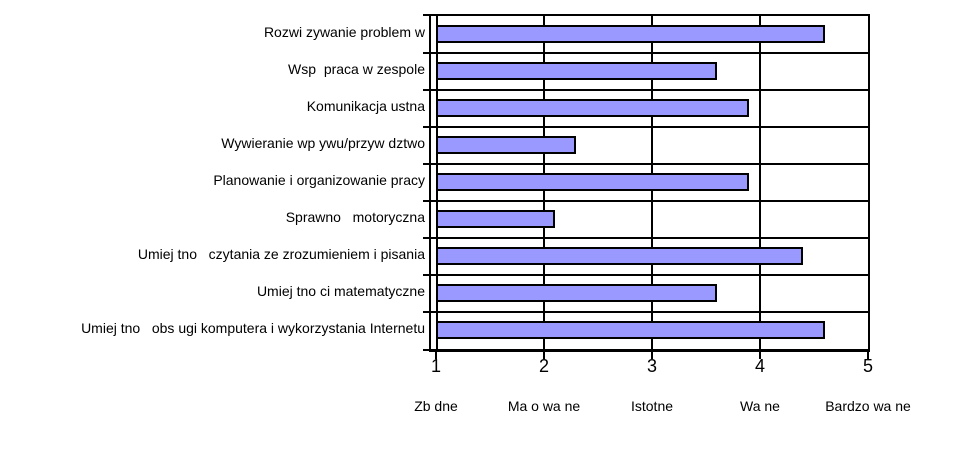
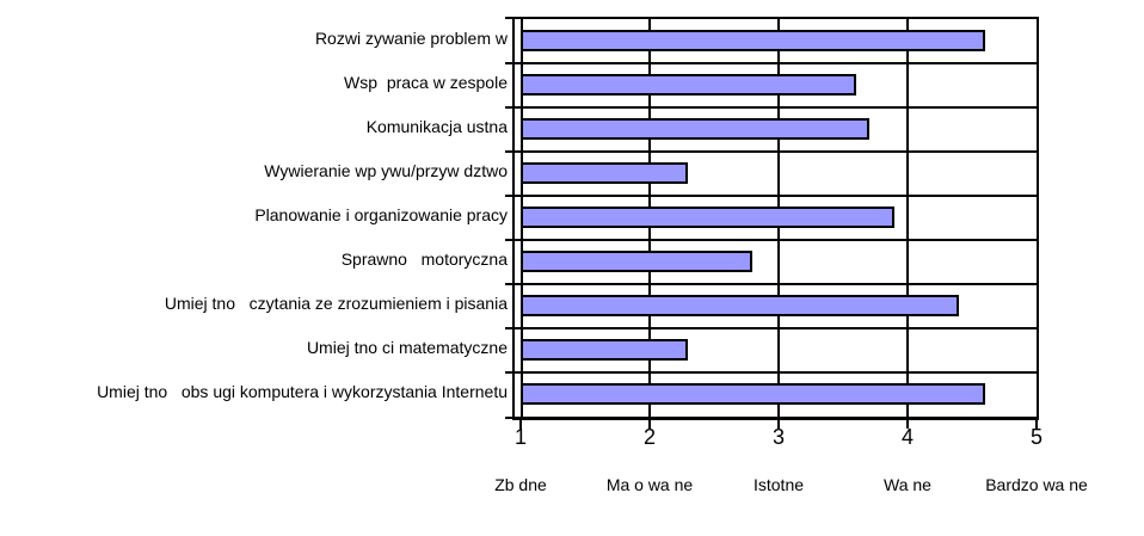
Komunikacja ustna: 3.9 -> 3.7
Sprawno motoryczna: 2.1 -> 2.8
Umiej tno ci matematyczne: 3.6 -> 2.3
